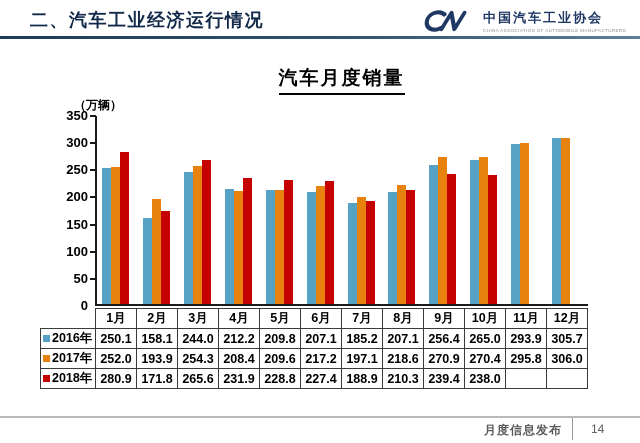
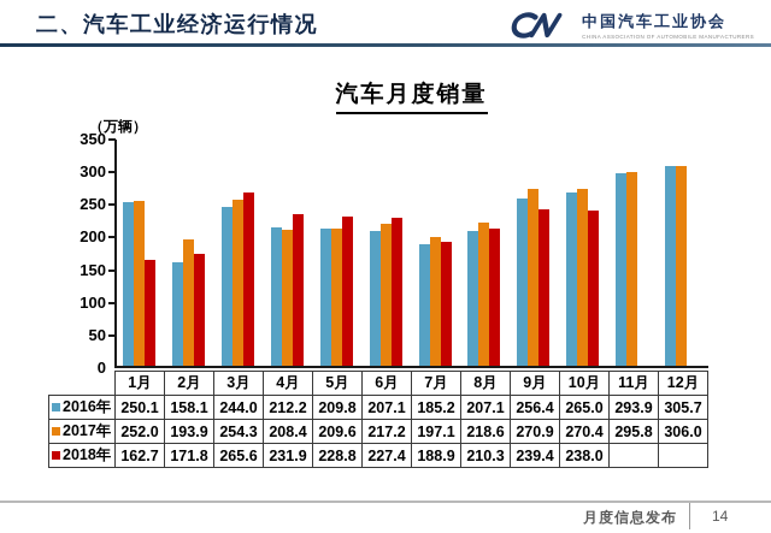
2018年/1月: 280.9 -> 162.7
